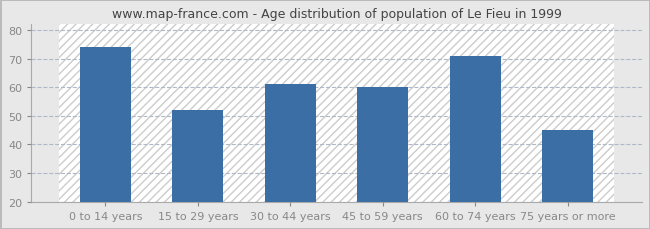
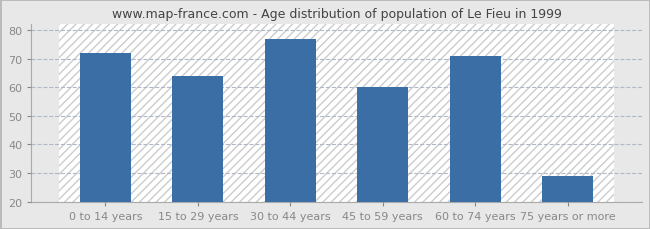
0 to 14 years: 74 -> 72
15 to 29 years: 52 -> 64
30 to 44 years: 61 -> 77
75 years or more: 45 -> 29
